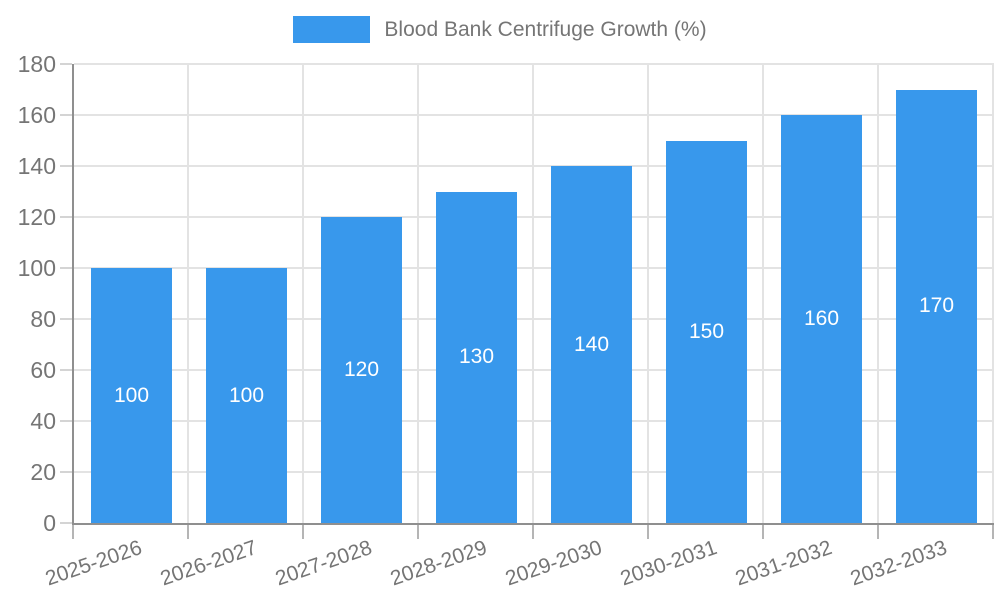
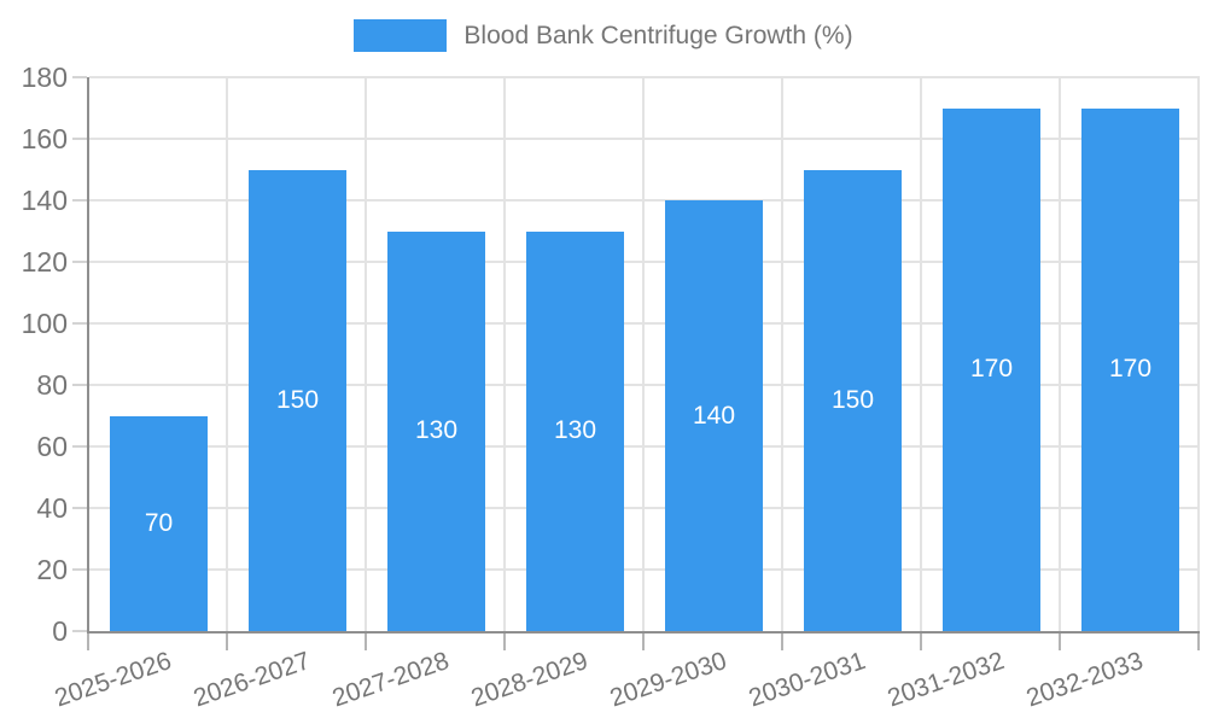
2025-2026: 100 -> 70
2026-2027: 100 -> 150
2027-2028: 120 -> 130
2031-2032: 160 -> 170
